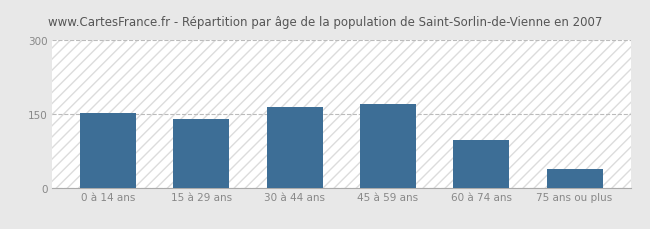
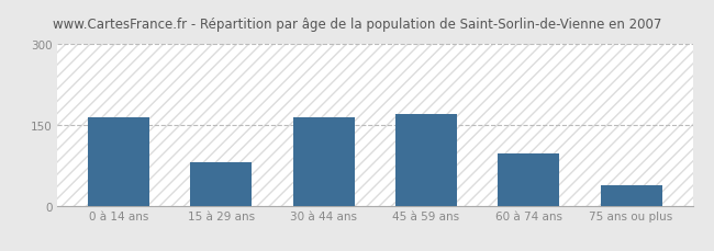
0 à 14 ans: 153 -> 165
15 à 29 ans: 140 -> 80
